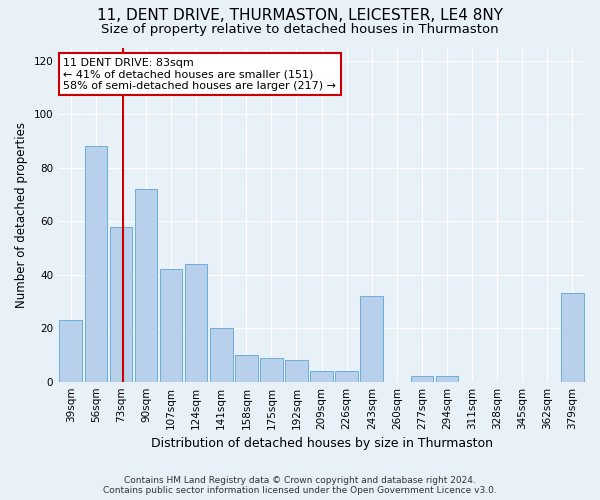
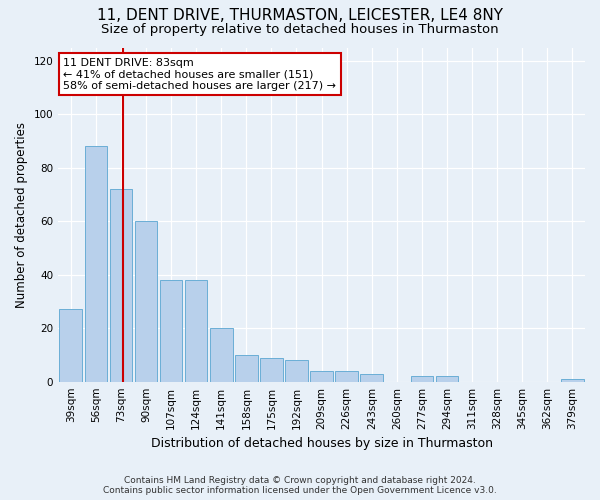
39sqm: 23 -> 27
73sqm: 58 -> 72
90sqm: 72 -> 60
107sqm: 42 -> 38
124sqm: 44 -> 38
243sqm: 32 -> 3
379sqm: 33 -> 1
